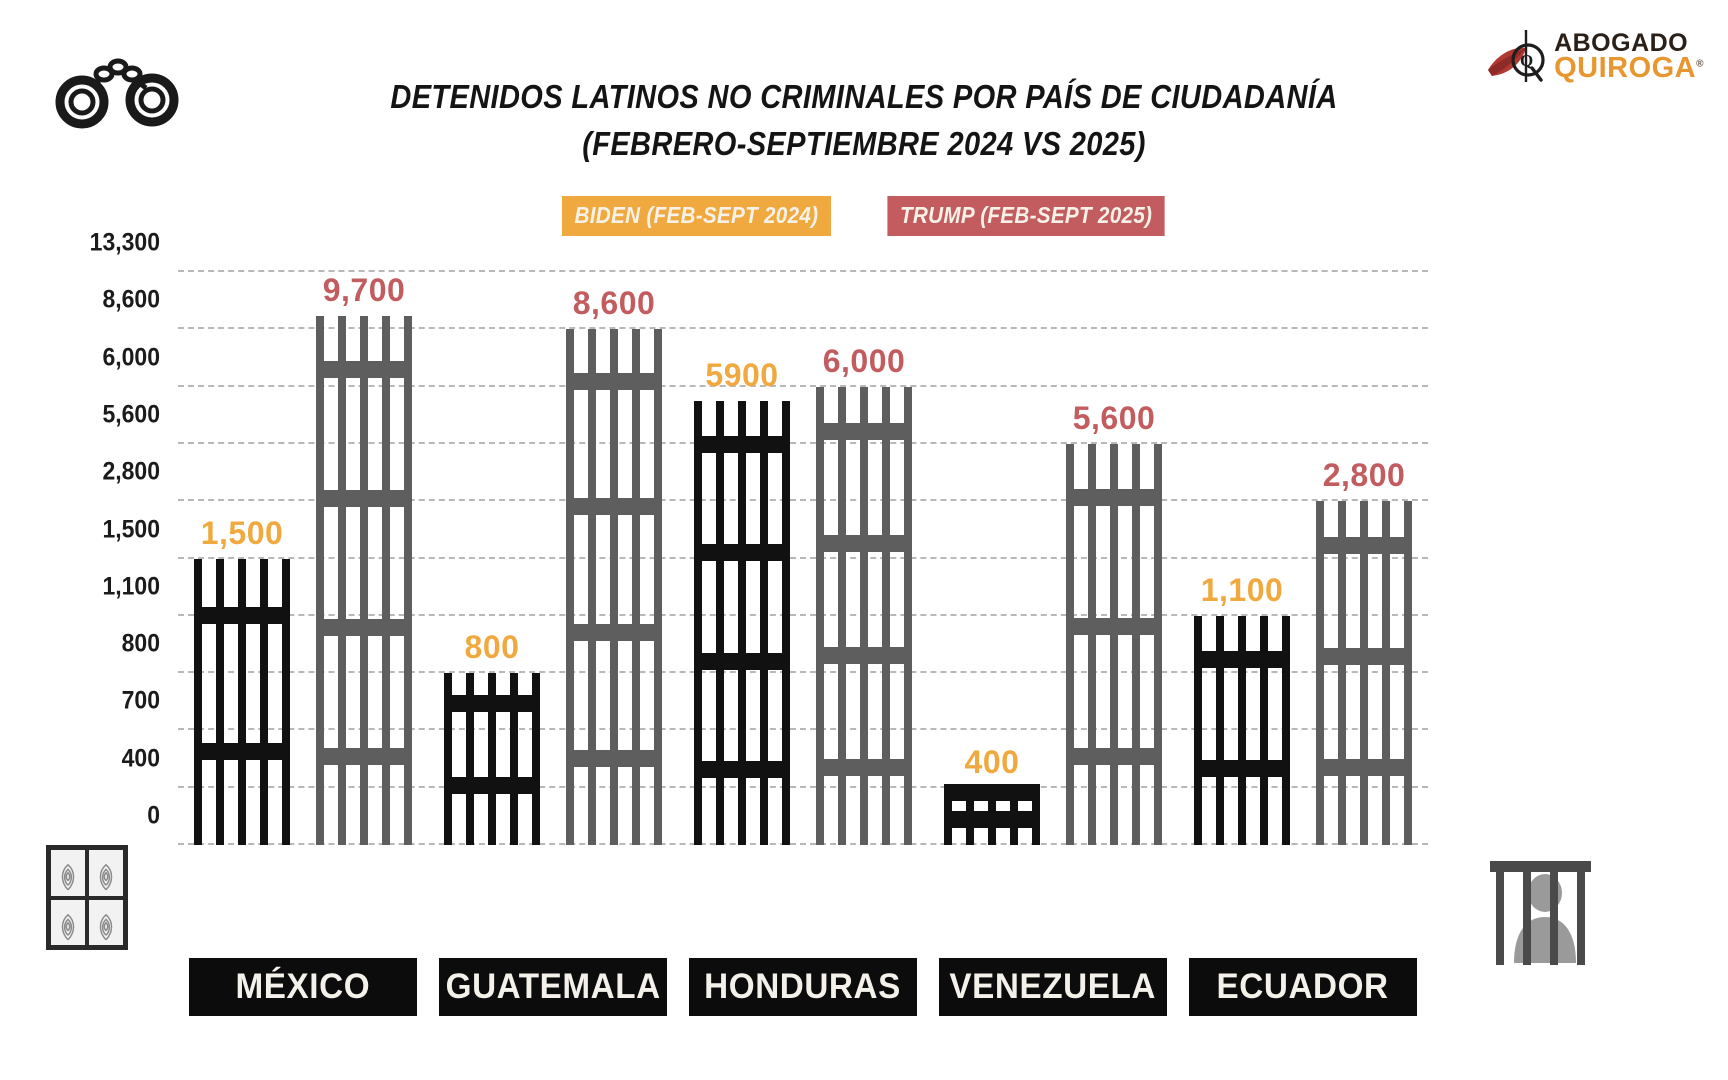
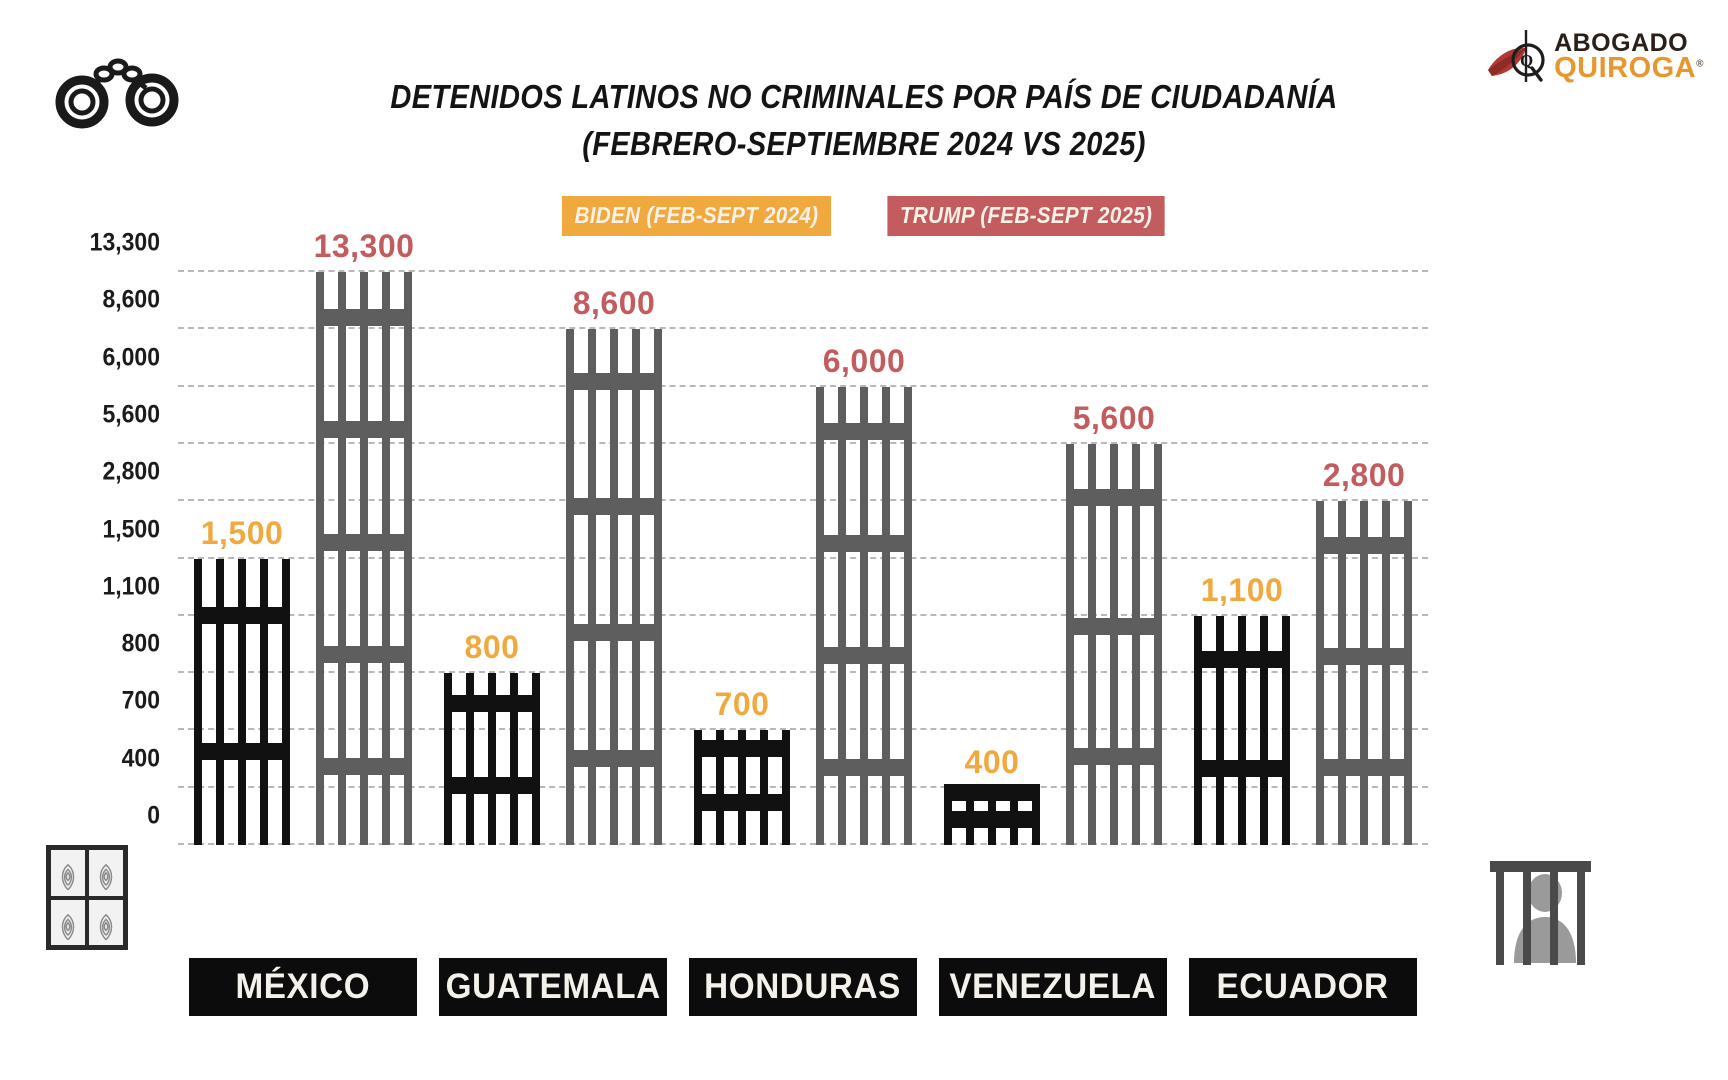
TRUMP (FEB-SEPT 2025)/MÉXICO: 9,700 -> 13,300
BIDEN (FEB-SEPT 2024)/HONDURAS: 5900 -> 700
